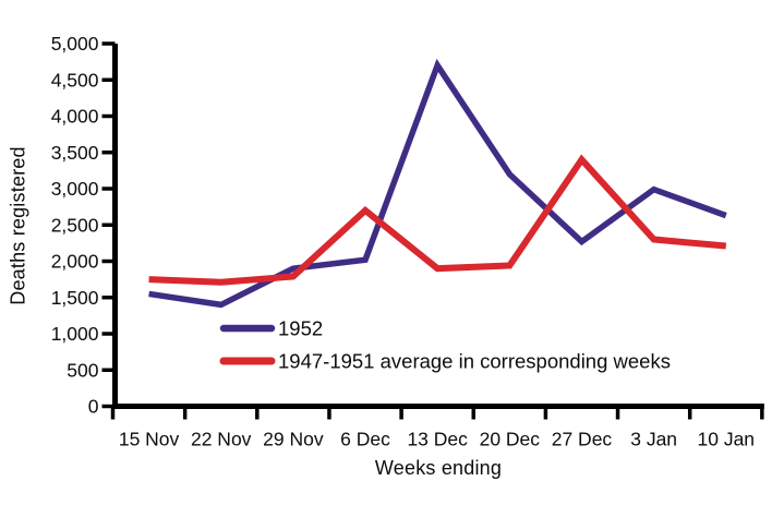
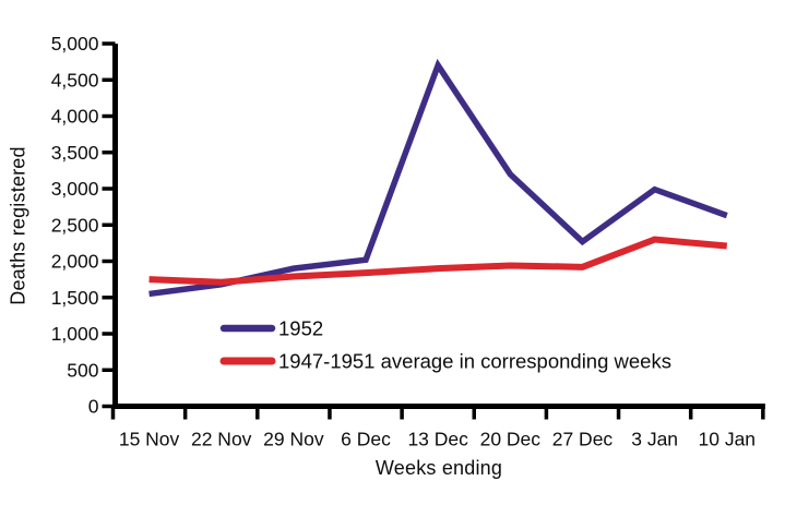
1952/22 Nov: 1400 -> 1700
1947-1951 average in corresponding weeks/6 Dec: 2700 -> 1800
1947-1951 average in corresponding weeks/27 Dec: 3400 -> 1900
